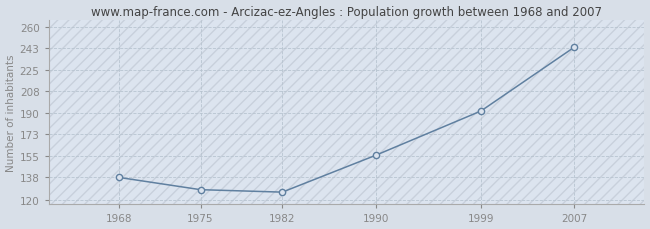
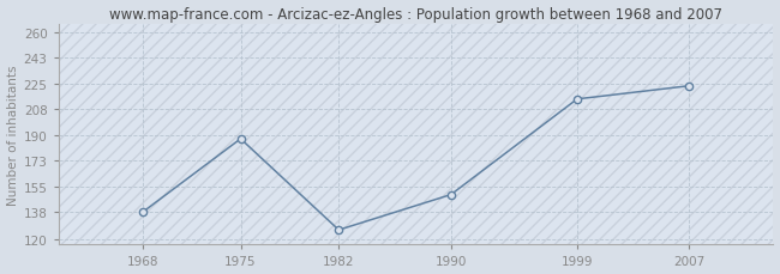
1975: 128 -> 188
1990: 156 -> 150
1999: 192 -> 215
2007: 244 -> 224
